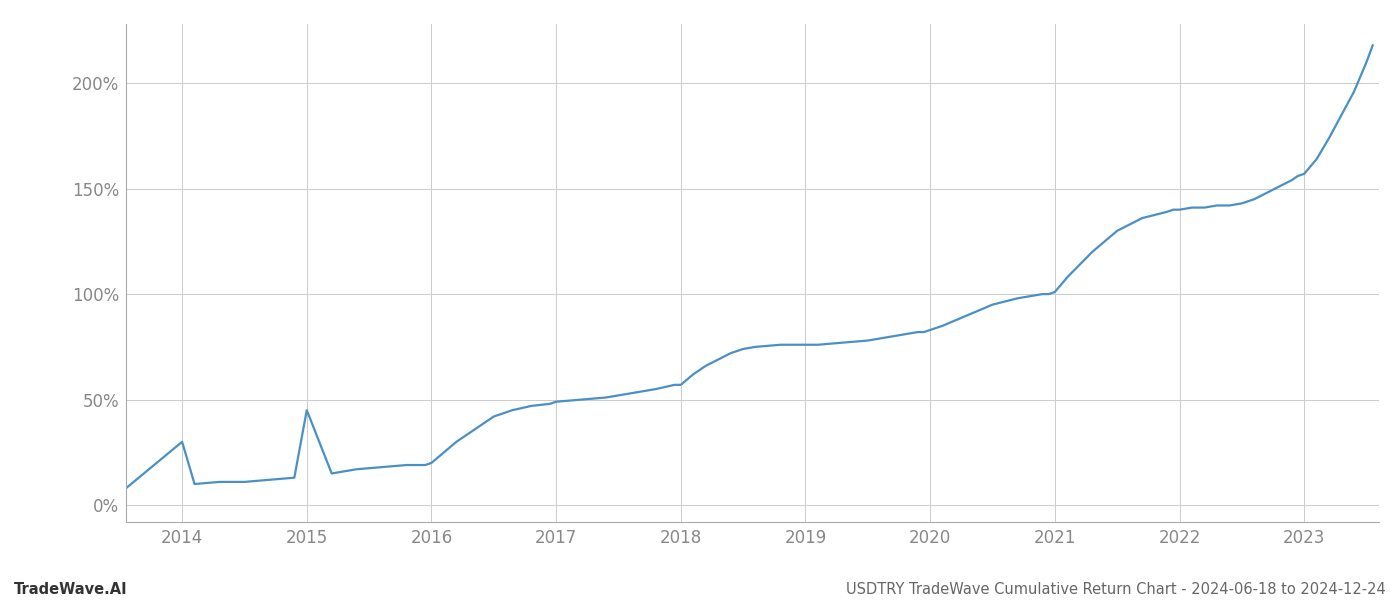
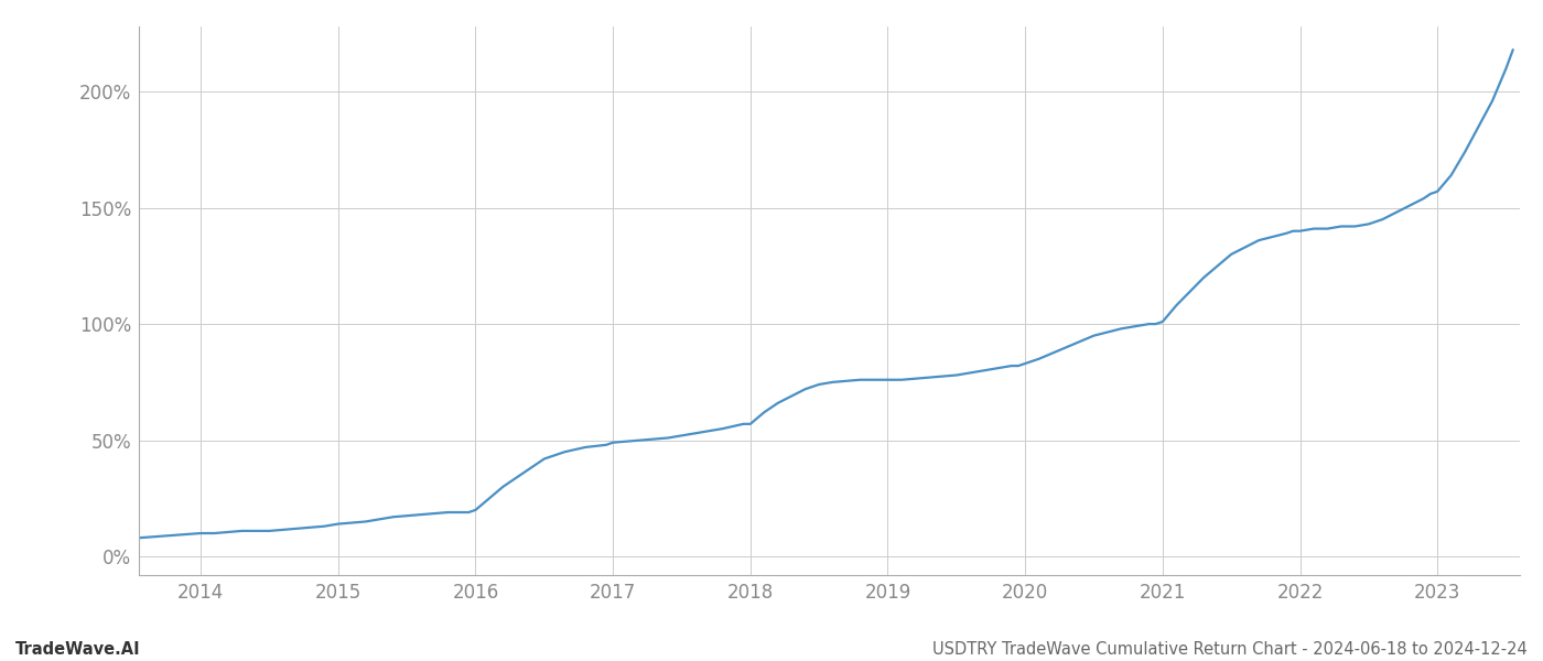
2014: 30% -> 10%
2015: 45% -> 14%
